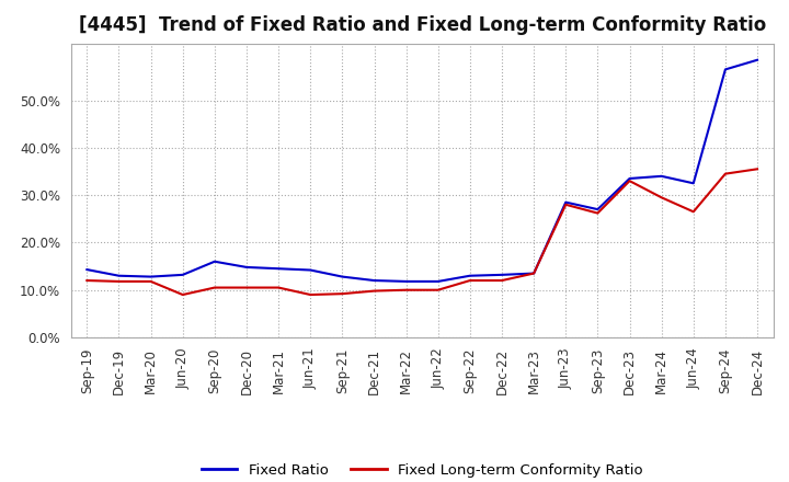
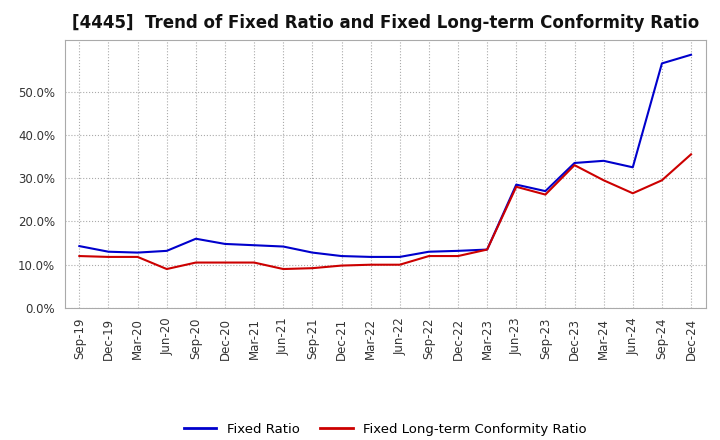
Fixed Long-term Conformity Ratio/Sep-24: 34.5% -> 29.5%
